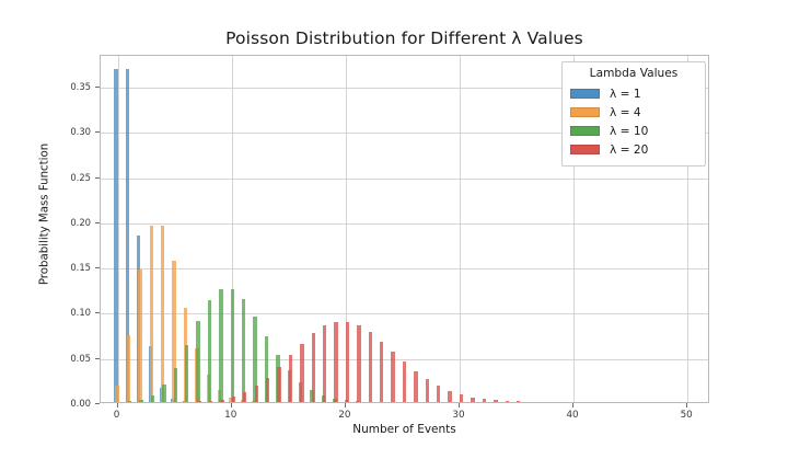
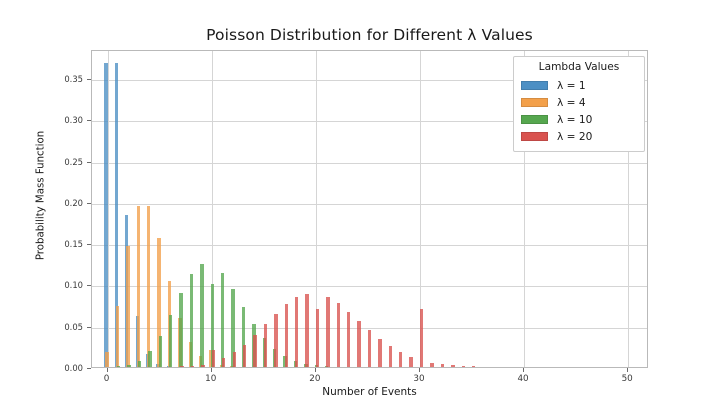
λ = 4/10: 0.01 -> 0.02
λ = 10/10: 0.13 -> 0.10
λ = 20/10: 0.01 -> 0.02
λ = 20/20: 0.09 -> 0.07
λ = 20/30: 0.01 -> 0.07
